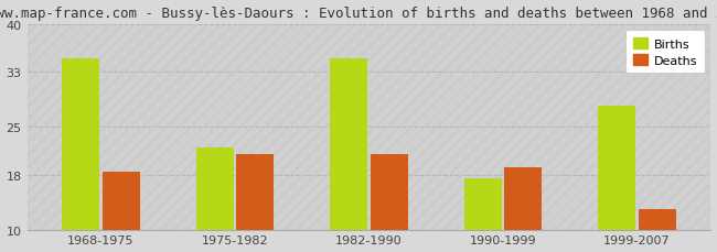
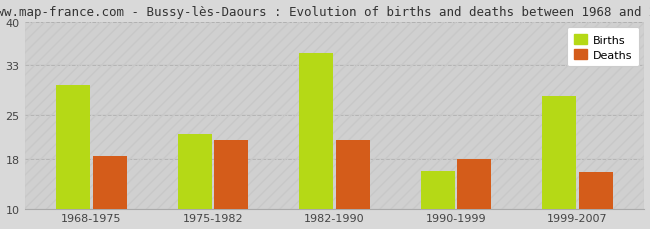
Births/1968-1975: 35.0 -> 29.8
Births/1990-1999: 17.5 -> 16.0
Deaths/1990-1999: 19.0 -> 18.0
Deaths/1999-2007: 13.0 -> 15.8
